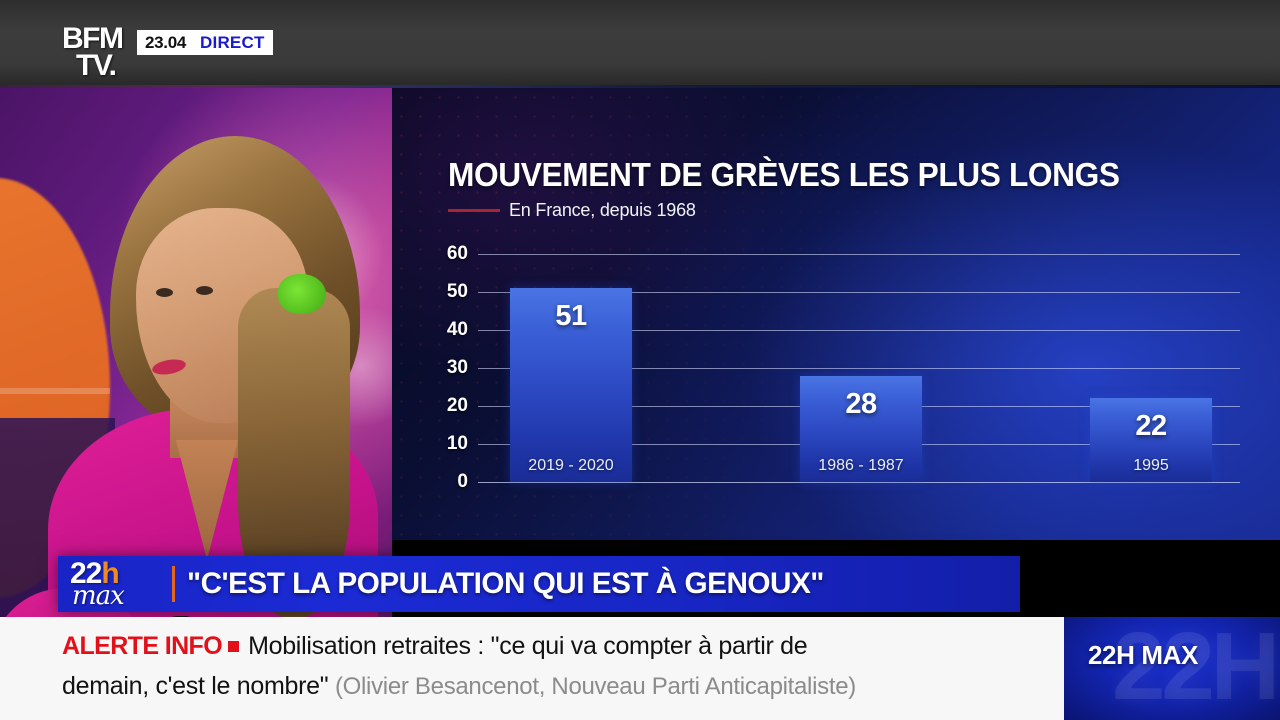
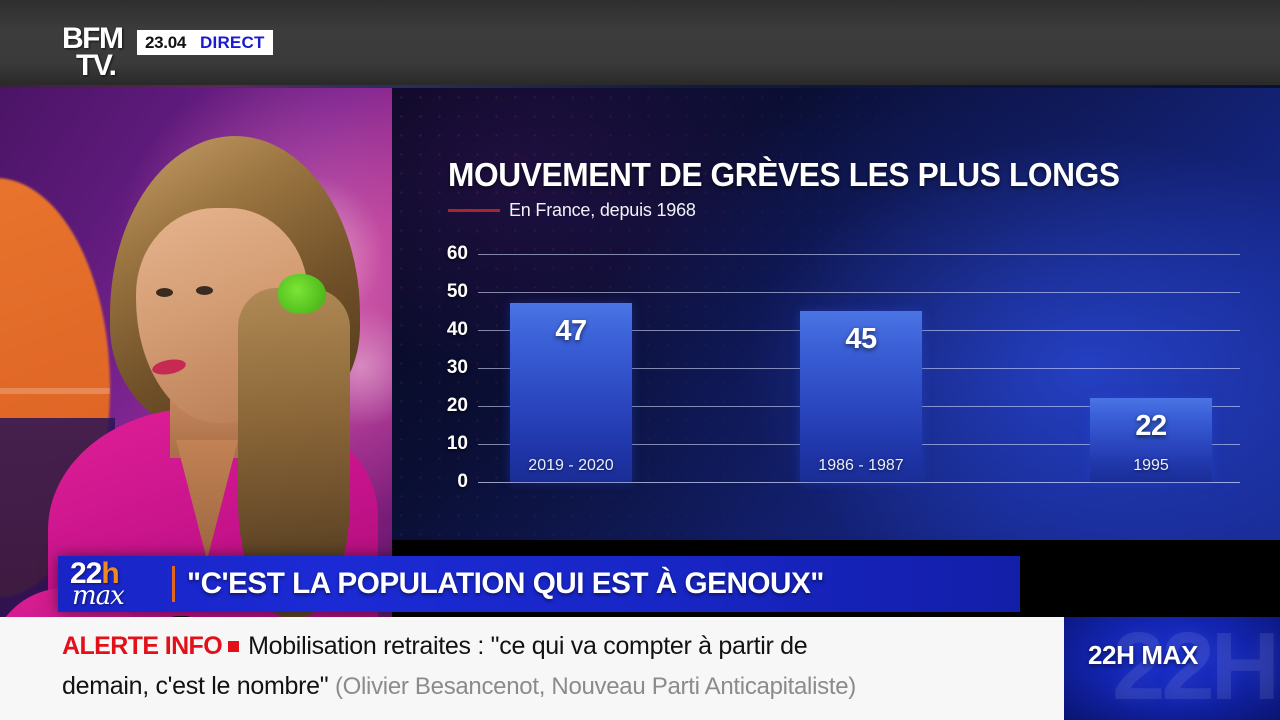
2019 - 2020: 51 -> 47
1986 - 1987: 28 -> 45
